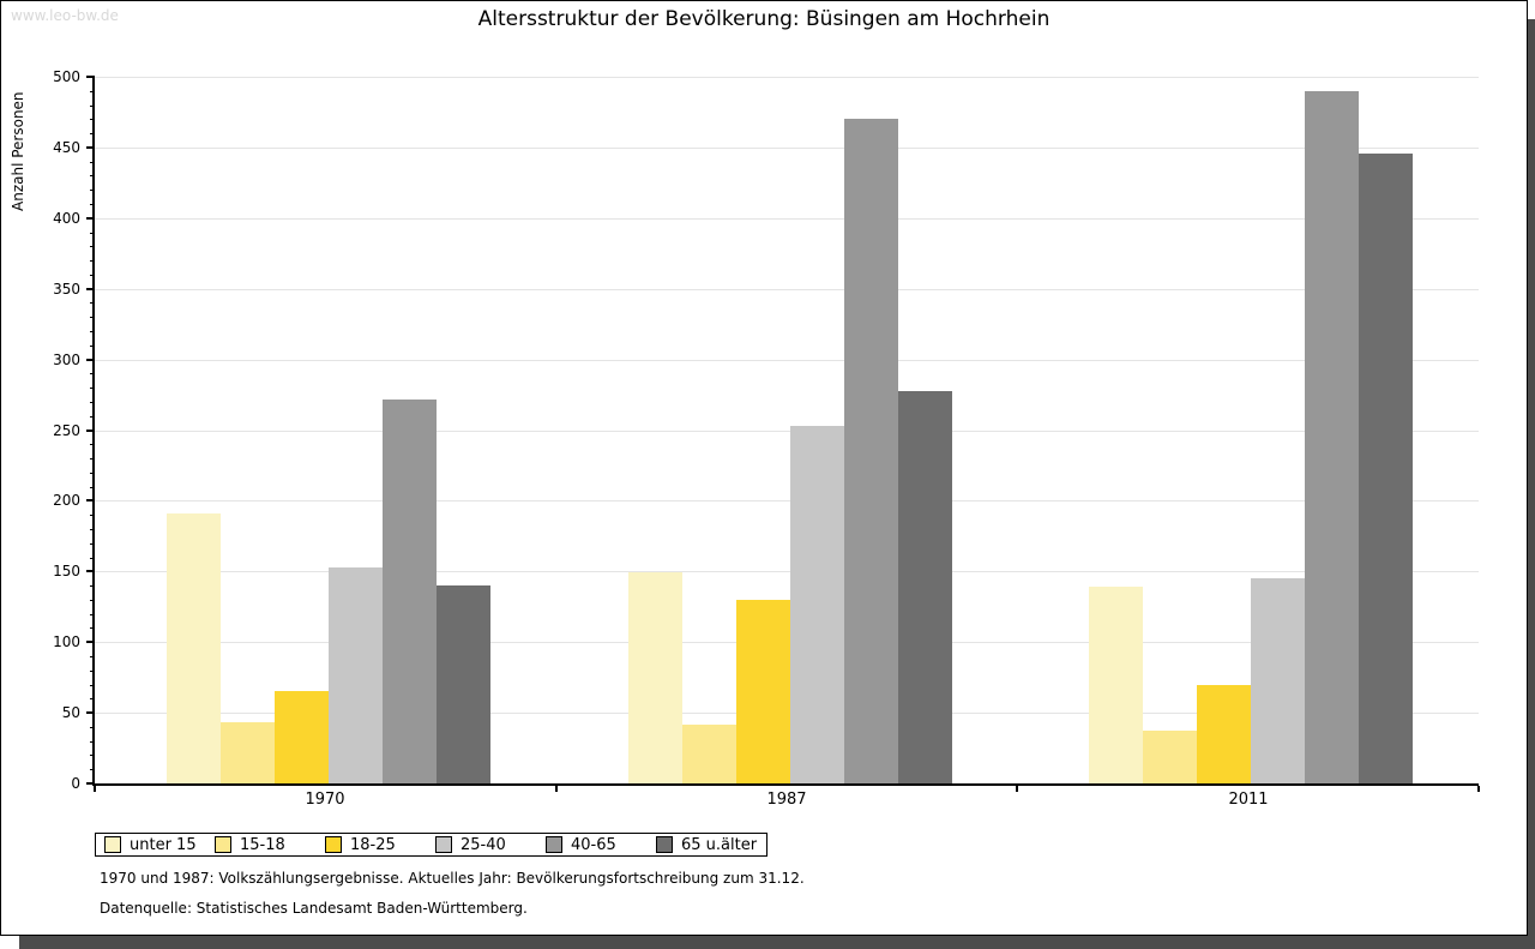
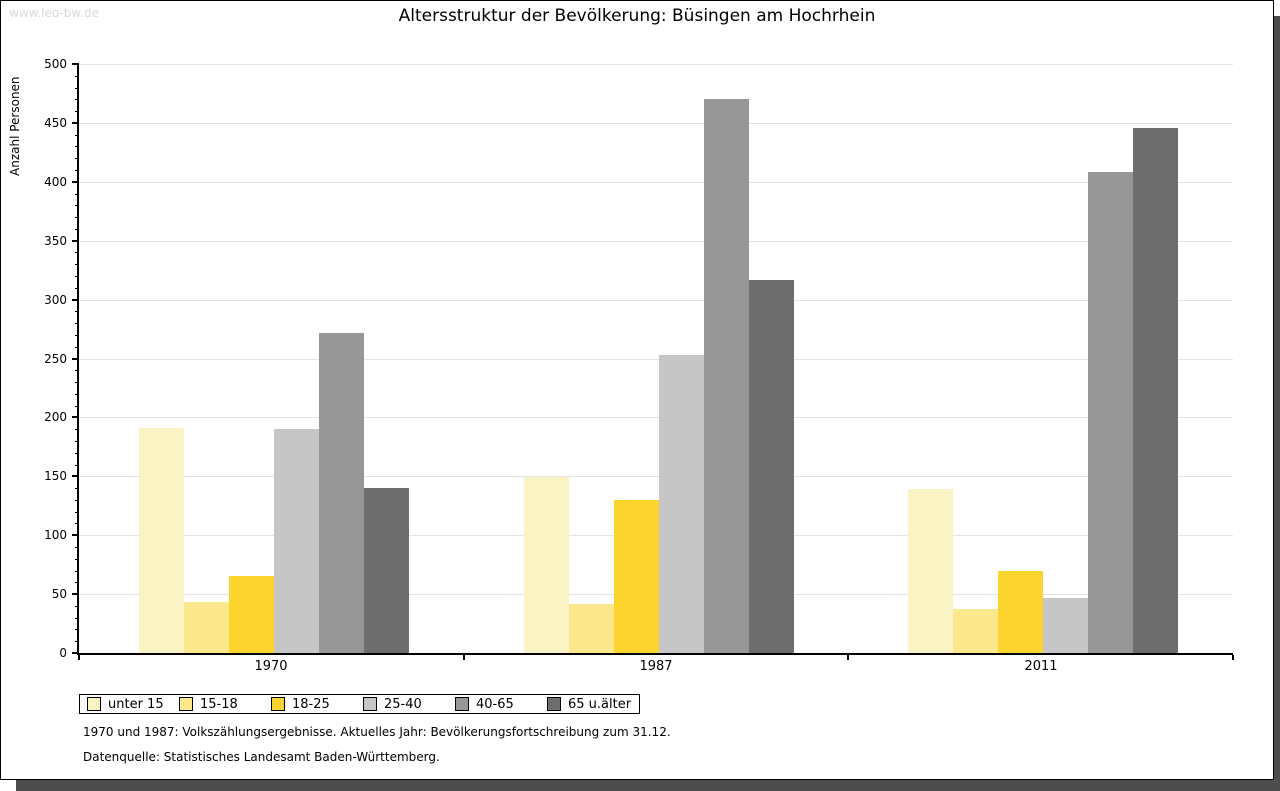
25-40/1970: 153 -> 190
65 u.älter/1987: 278 -> 317
25-40/2011: 145 -> 47
40-65/2011: 490 -> 408
